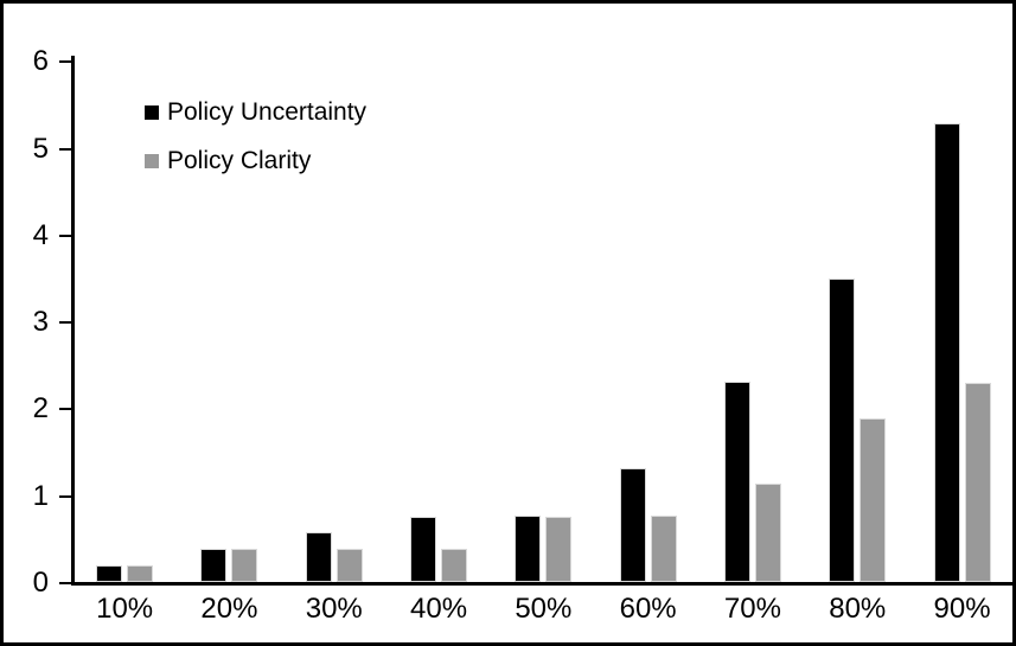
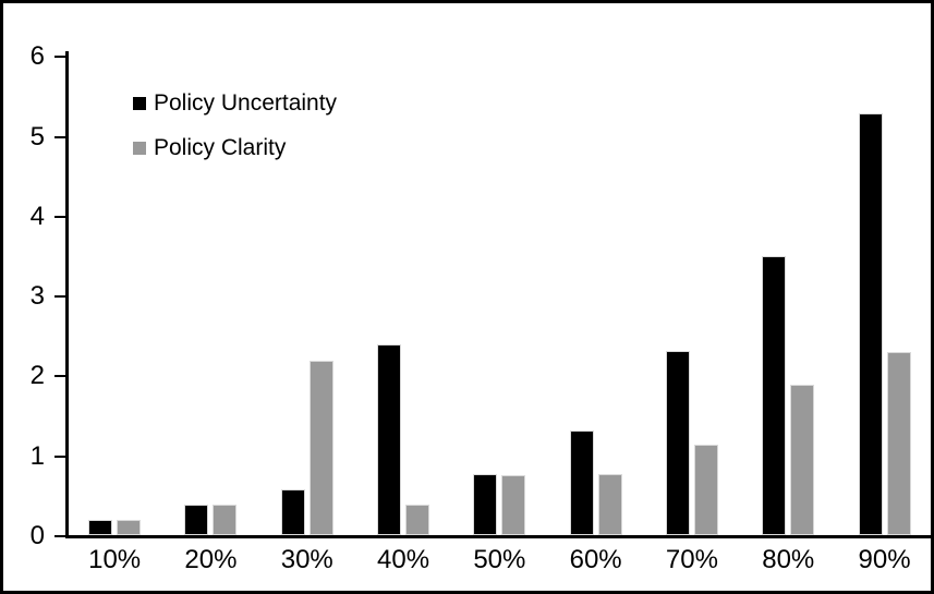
Policy Clarity/30%: 0.4 -> 2.2
Policy Uncertainty/40%: 0.8 -> 2.4
